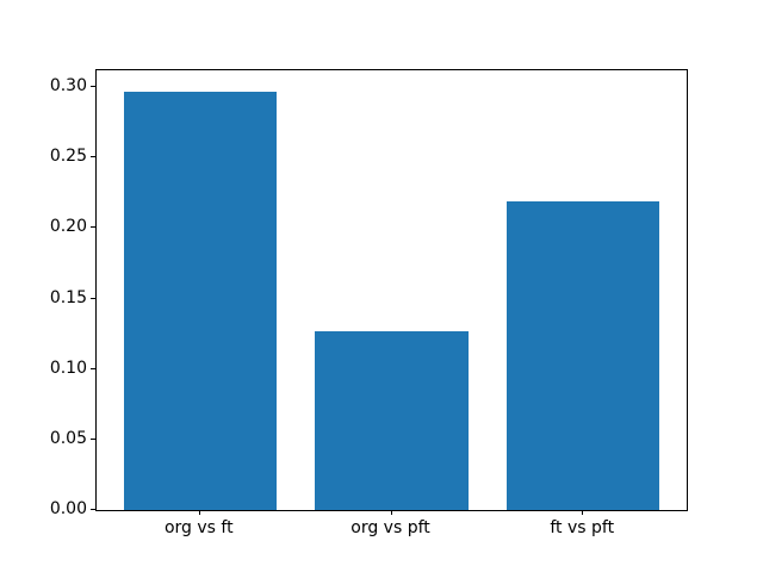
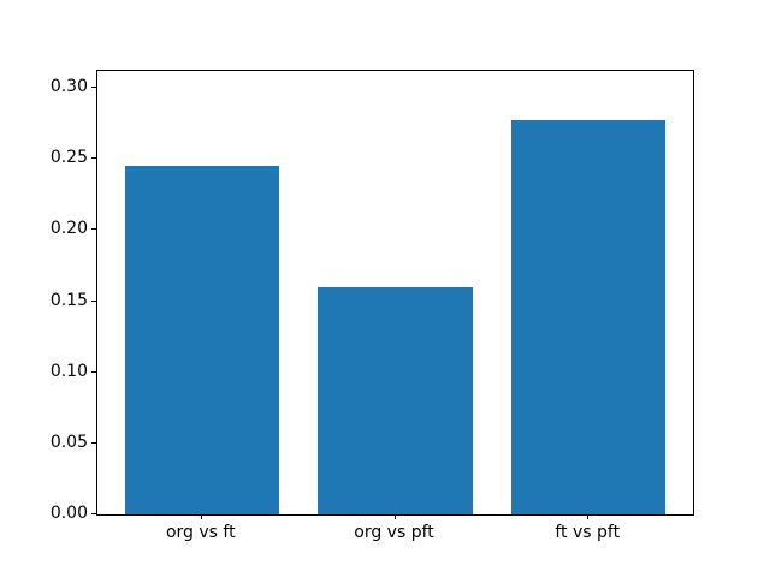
org vs ft: 0.297 -> 0.245
org vs pft: 0.127 -> 0.160
ft vs pft: 0.219 -> 0.277
